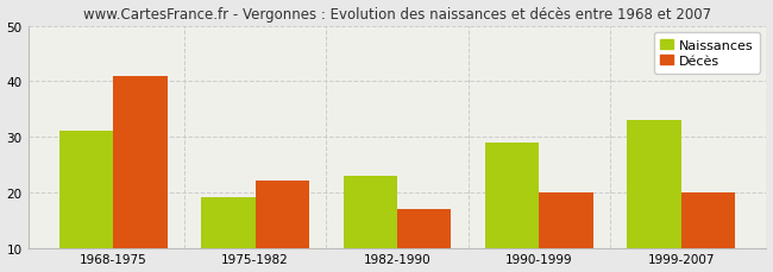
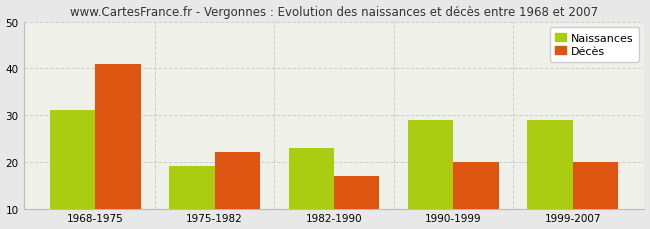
Naissances/1999-2007: 33 -> 29
